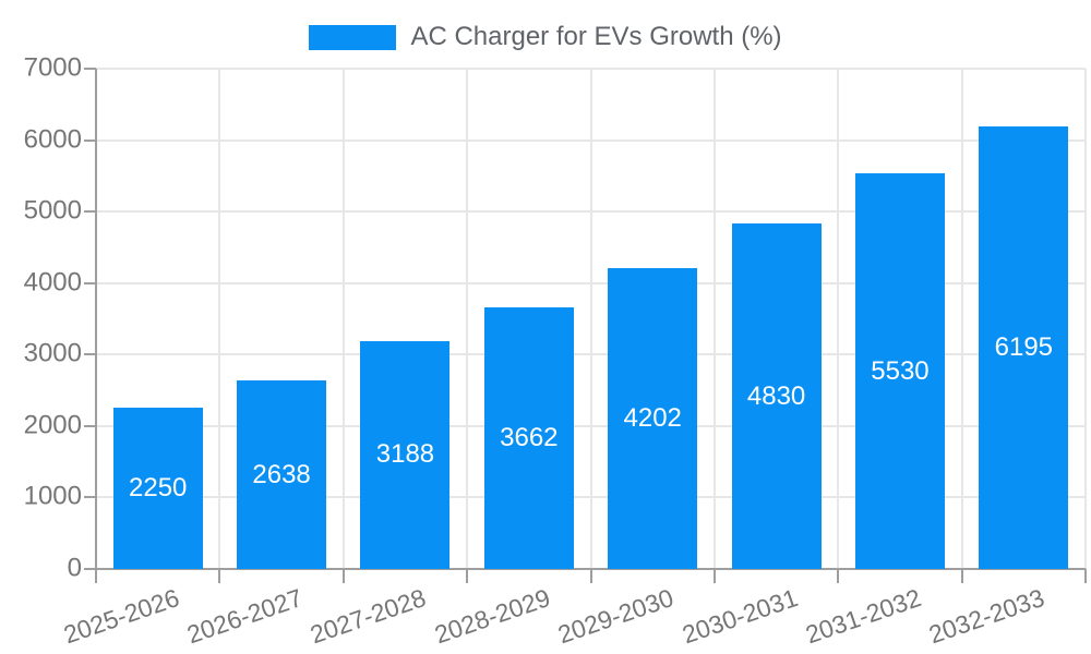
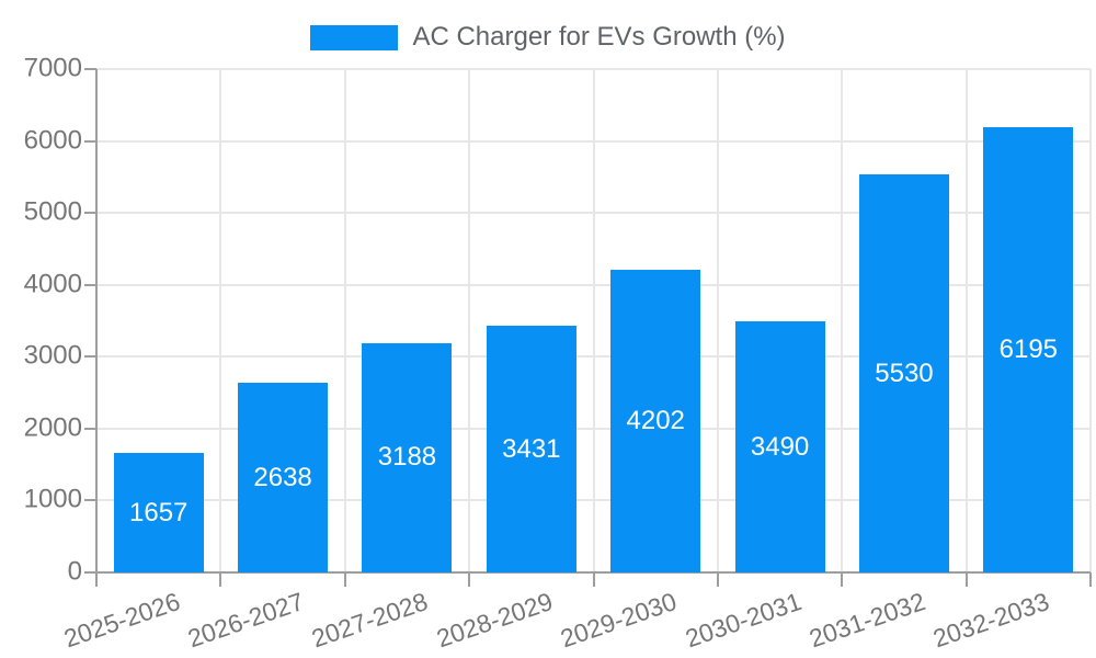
2025-2026: 2250 -> 1657
2028-2029: 3662 -> 3431
2030-2031: 4830 -> 3490
